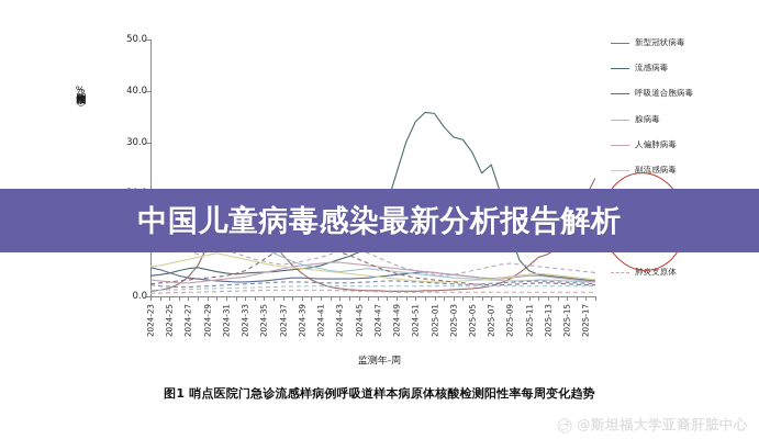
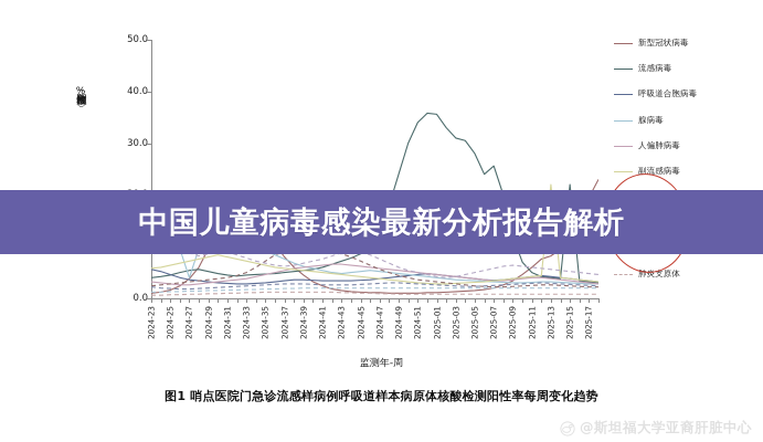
腺病毒/2024-27: 9 -> 4
副流感病毒/2025-13: 4 -> 22
流感病毒/2025-15: 4 -> 22
